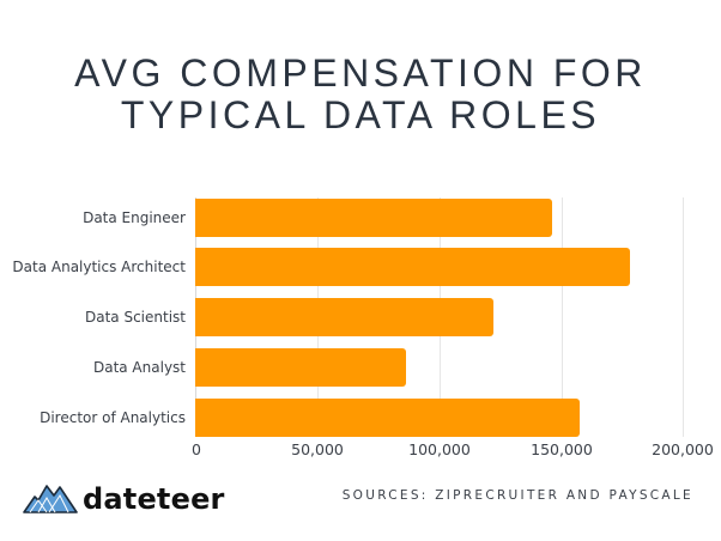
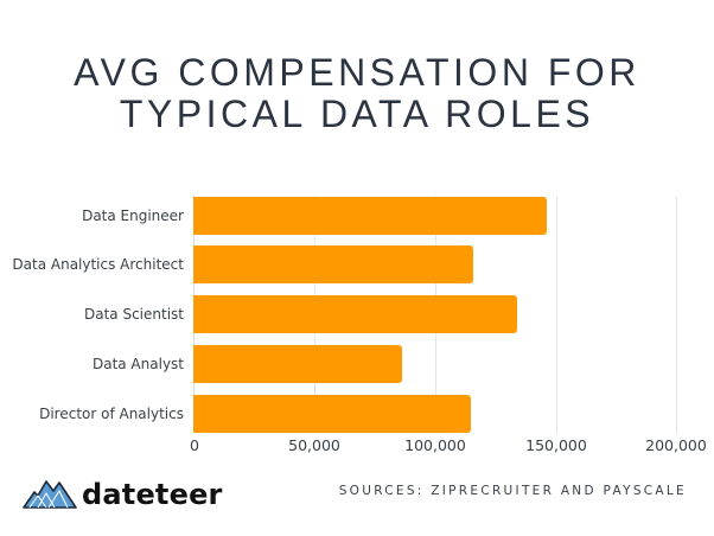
Data Analytics Architect: 178000 -> 116000
Data Scientist: 122000 -> 134000
Director of Analytics: 158000 -> 115000
